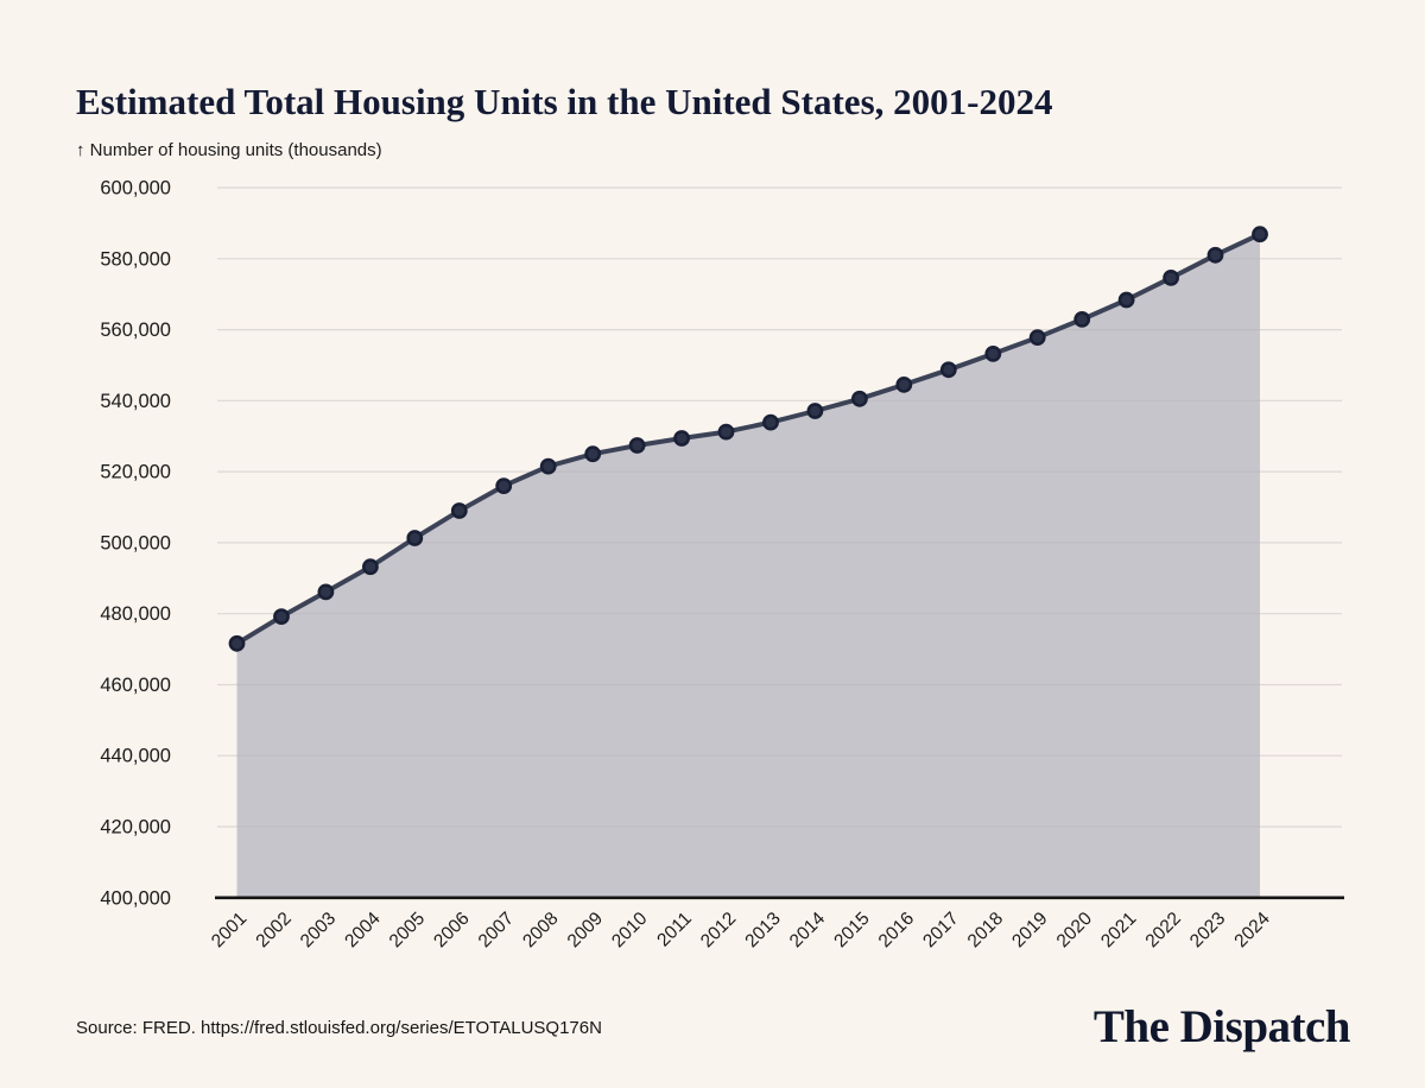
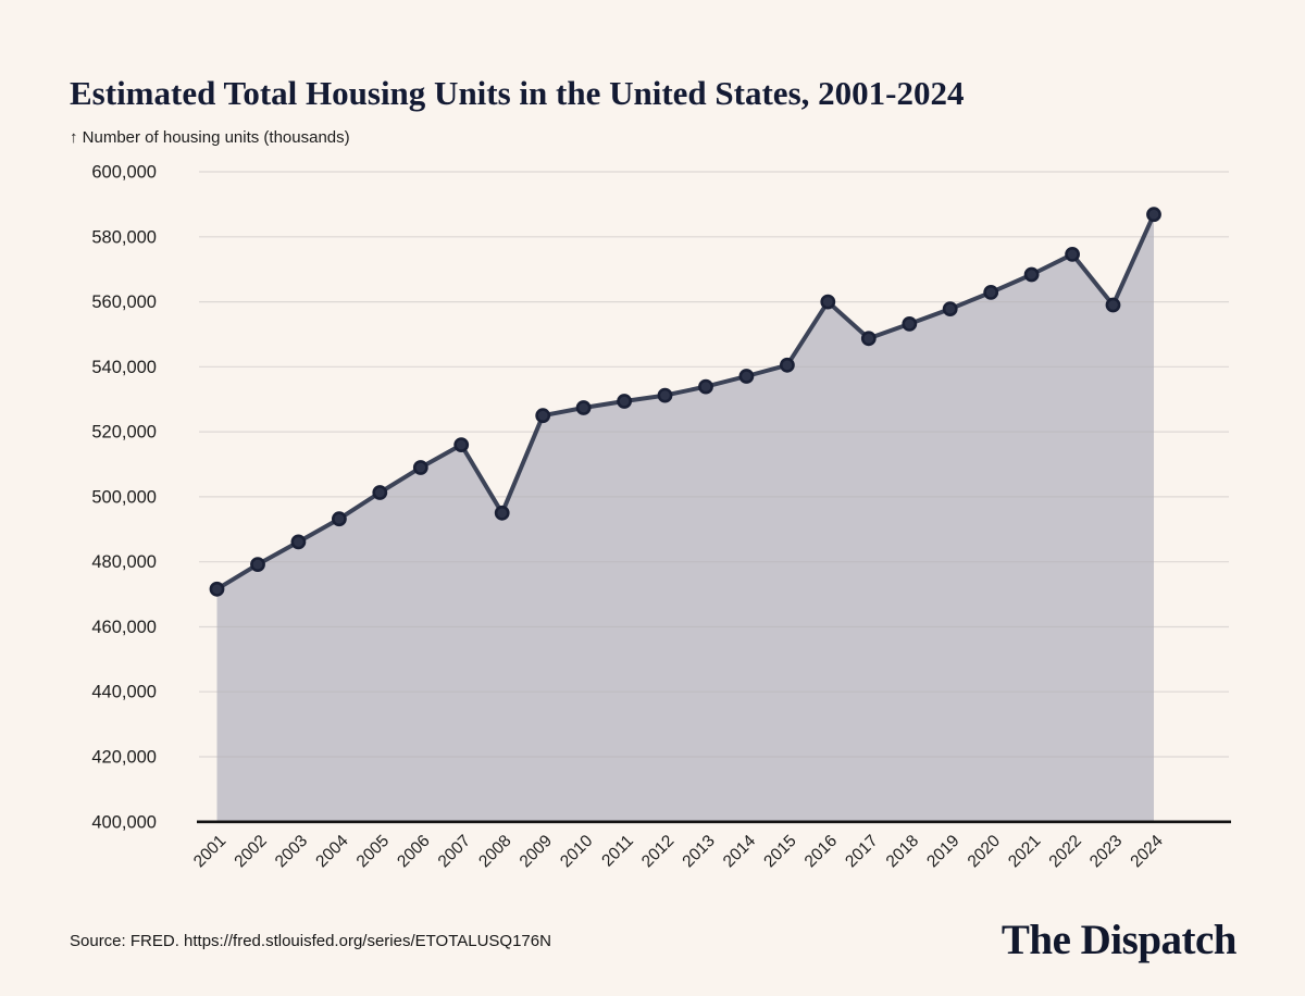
2008: 522000 -> 495000
2016: 544000 -> 560000
2023: 581000 -> 559000
